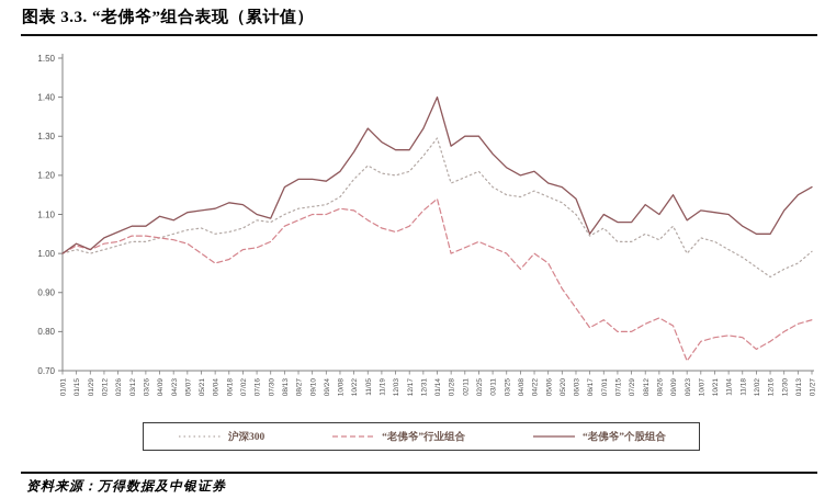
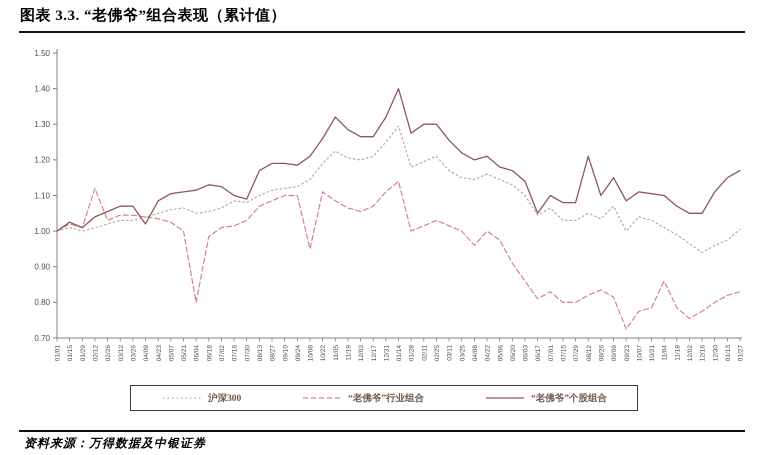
“老佛爷”行业组合/02/12: 1.02 -> 1.12
“老佛爷”个股组合/04/09: 1.09 -> 1.02
“老佛爷”行业组合/06/04: 0.97 -> 0.80
“老佛爷”行业组合/10/08: 1.11 -> 0.95
“老佛爷”个股组合/08/12: 1.12 -> 1.21
“老佛爷”行业组合/11/04: 0.79 -> 0.86
